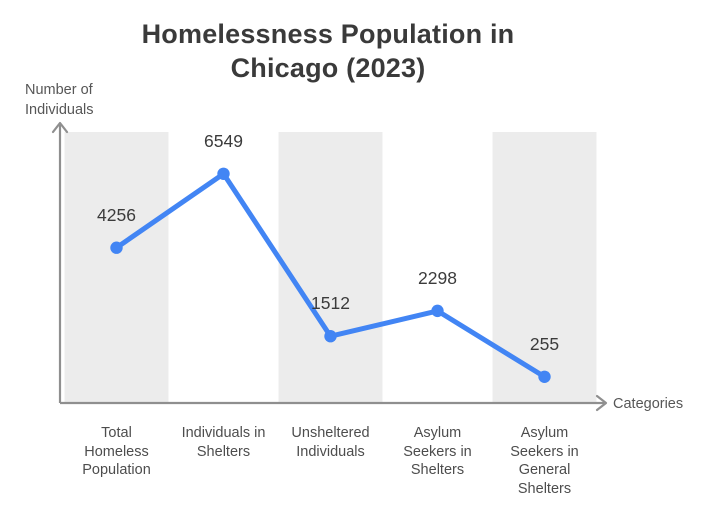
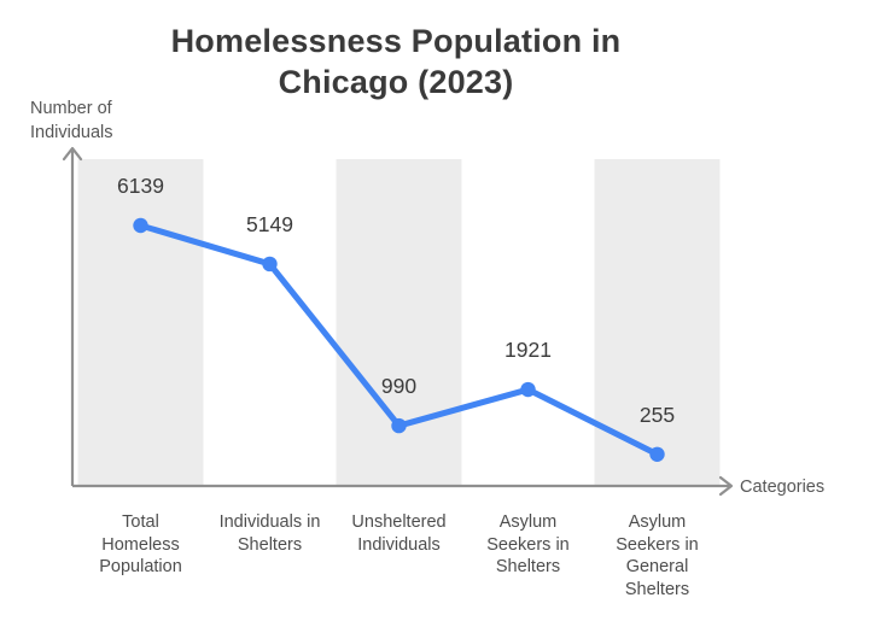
Total Homeless Population: 4256 -> 6139
Individuals in Shelters: 6549 -> 5149
Unsheltered Individuals: 1512 -> 990
Asylum Seekers in Shelters: 2298 -> 1921
